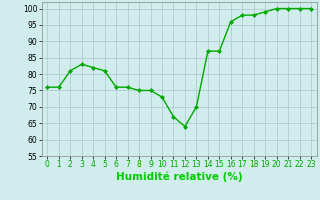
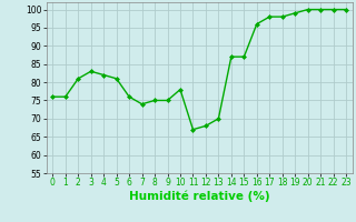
7: 76 -> 74
10: 73 -> 78
12: 64 -> 68
